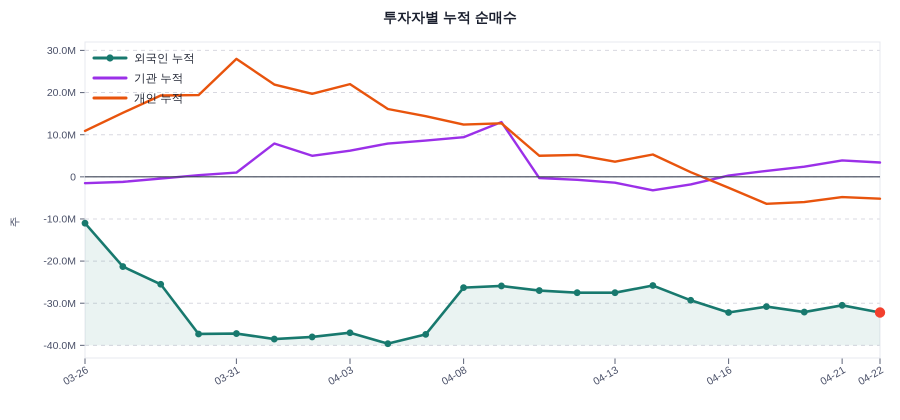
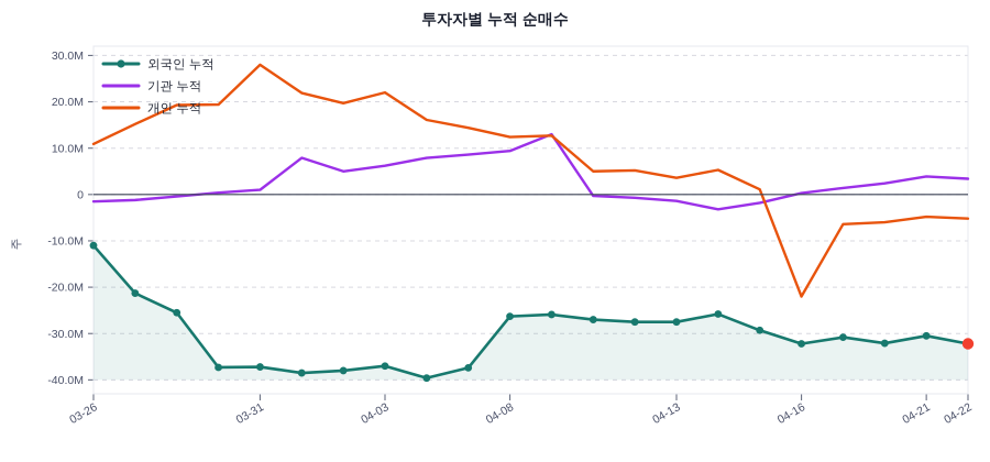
개인 누적/04-16: -3M -> -22M
